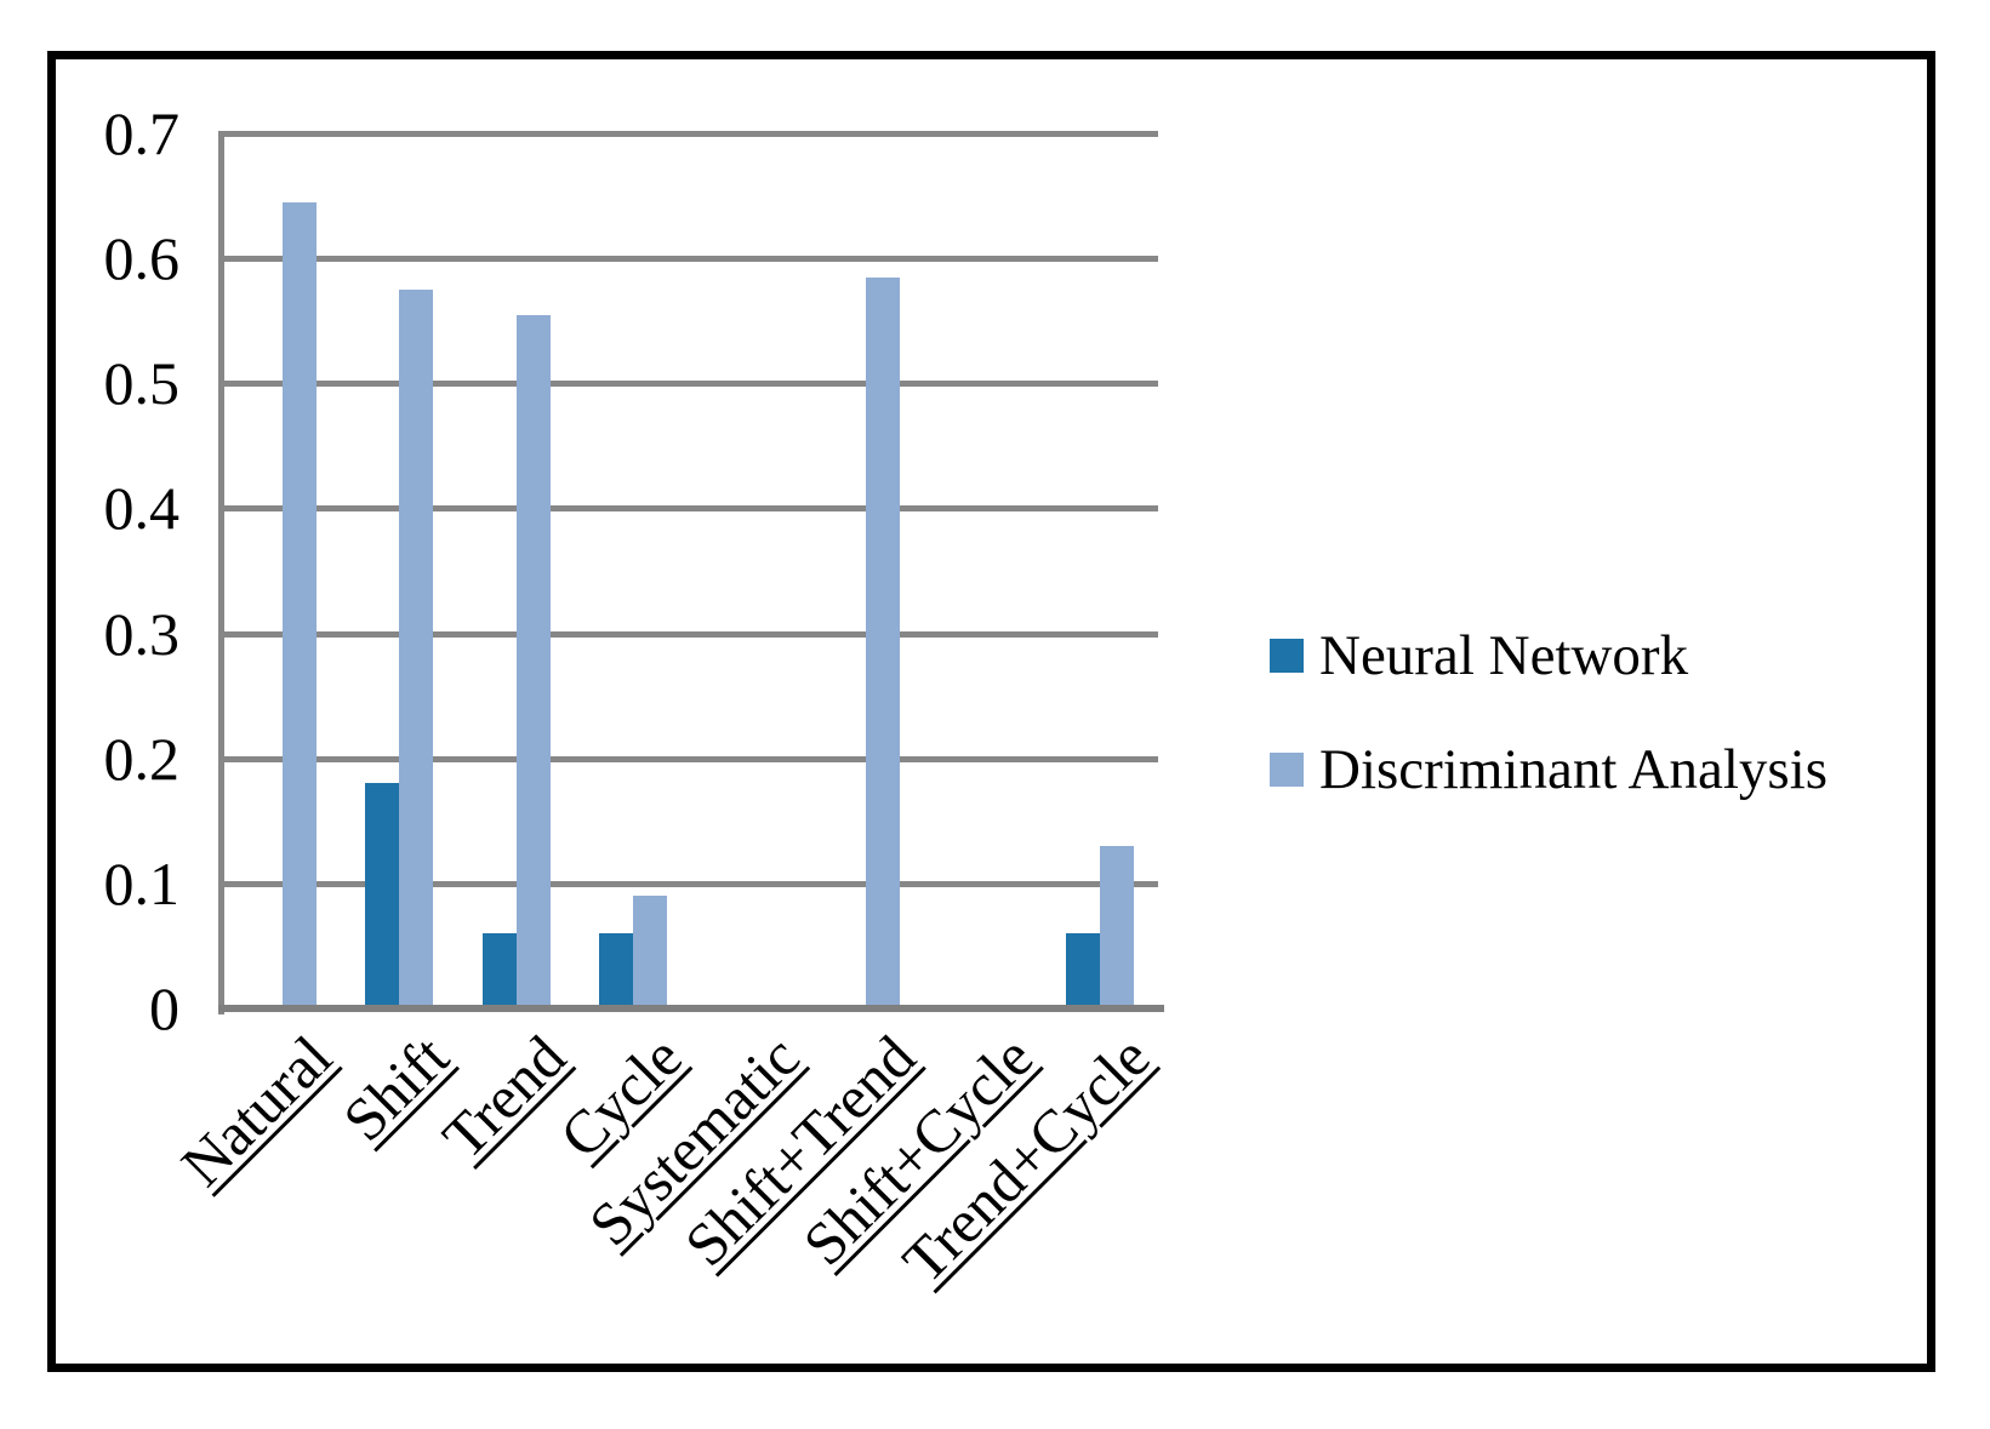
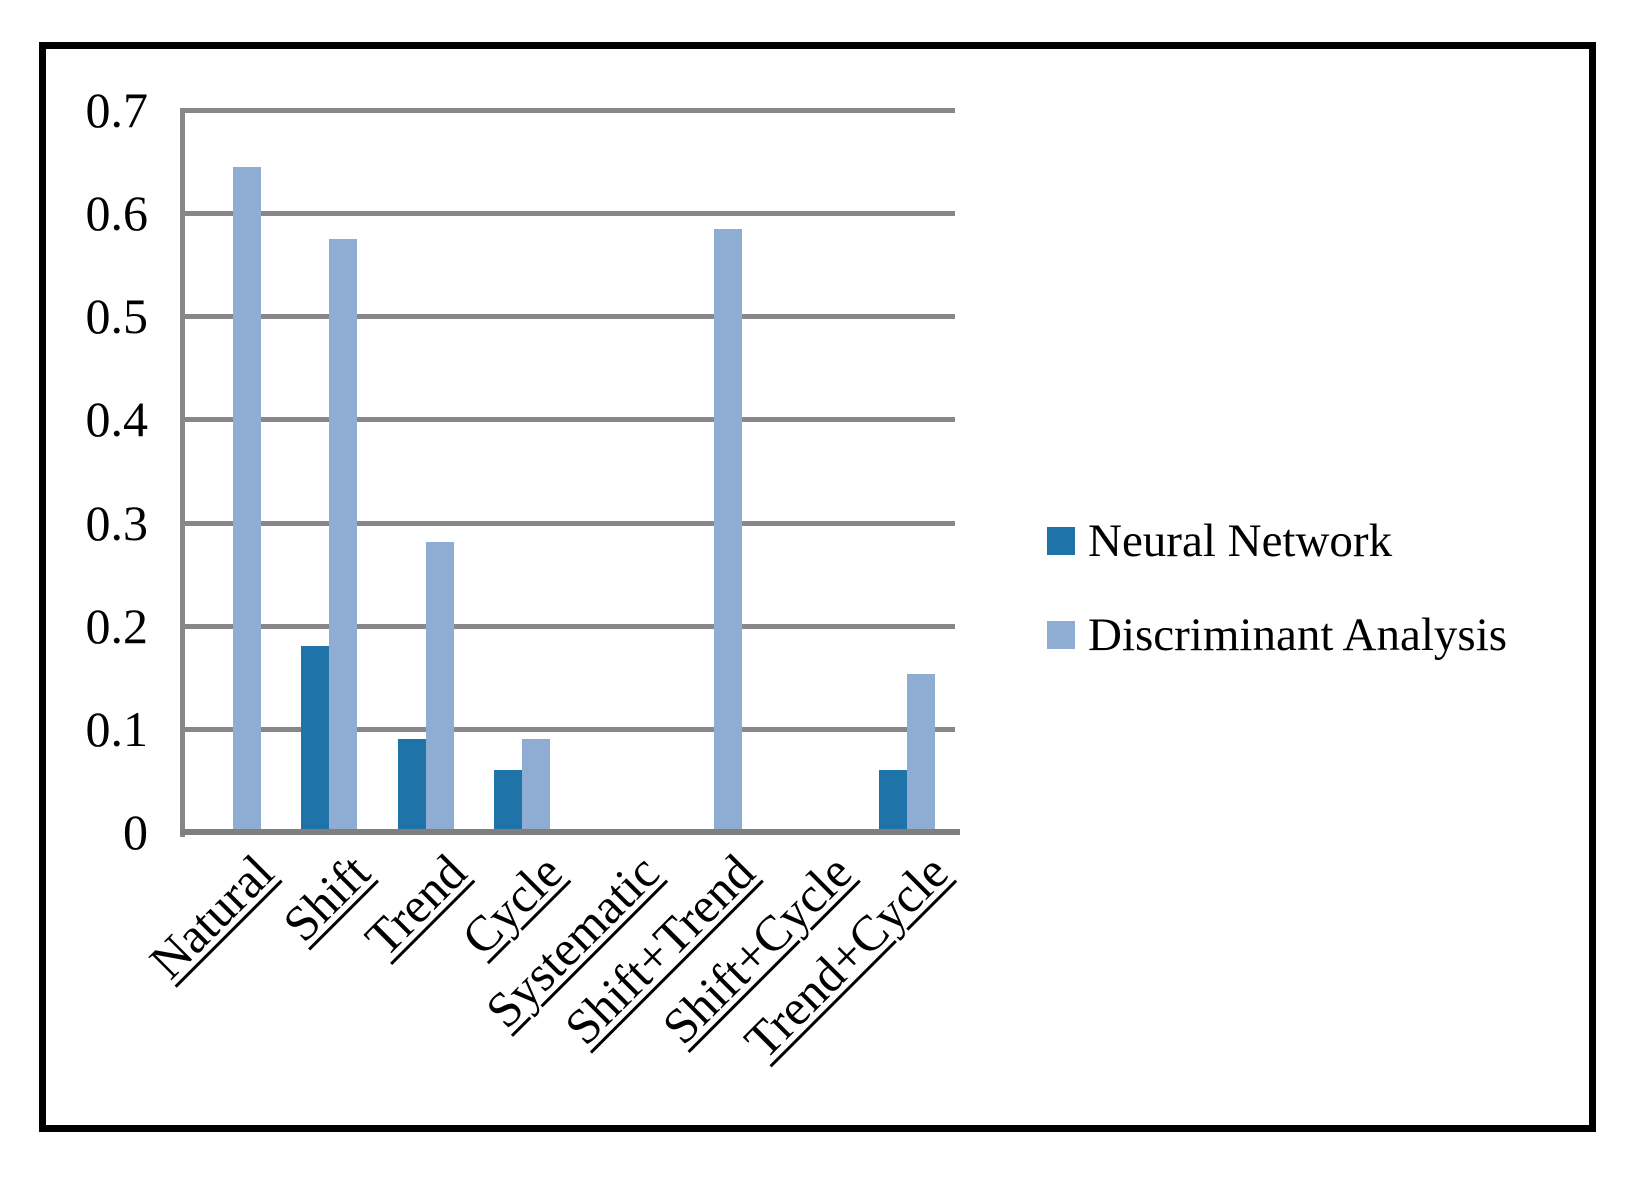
Neural Network/Trend: 0.06 -> 0.09
Discriminant Analysis/Trend: 0.555 -> 0.281
Discriminant Analysis/Trend+Cycle: 0.130 -> 0.153
